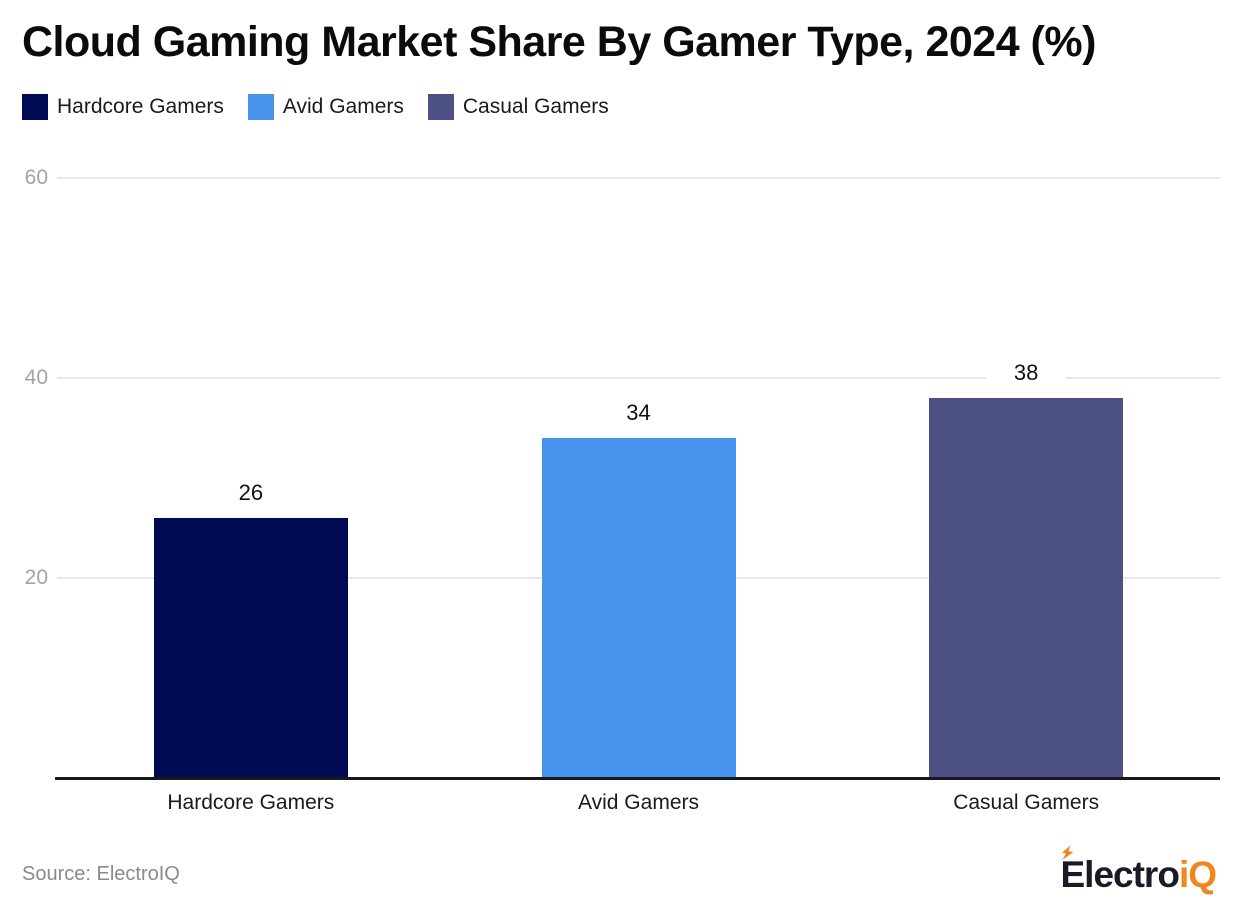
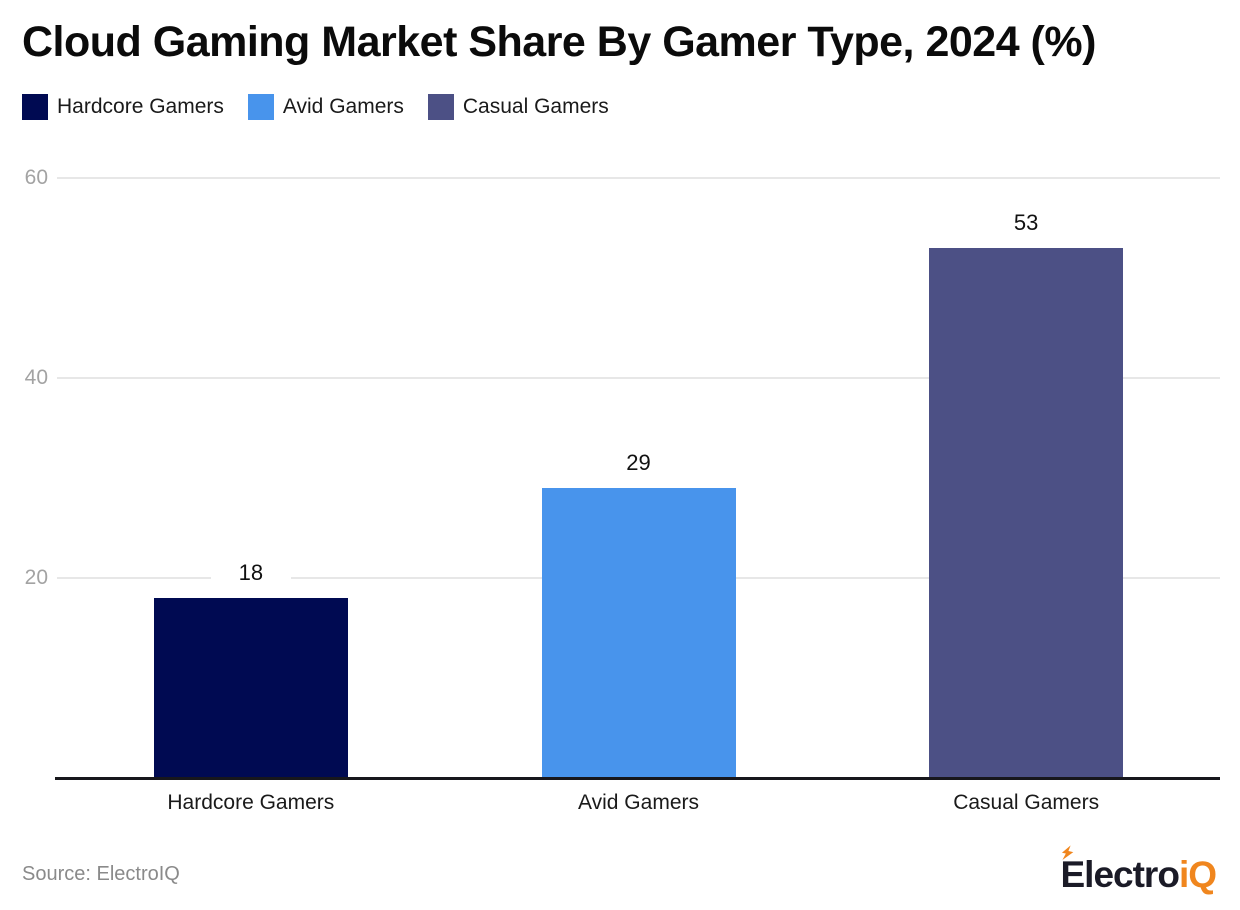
Hardcore Gamers: 26 -> 18
Avid Gamers: 34 -> 29
Casual Gamers: 38 -> 53
